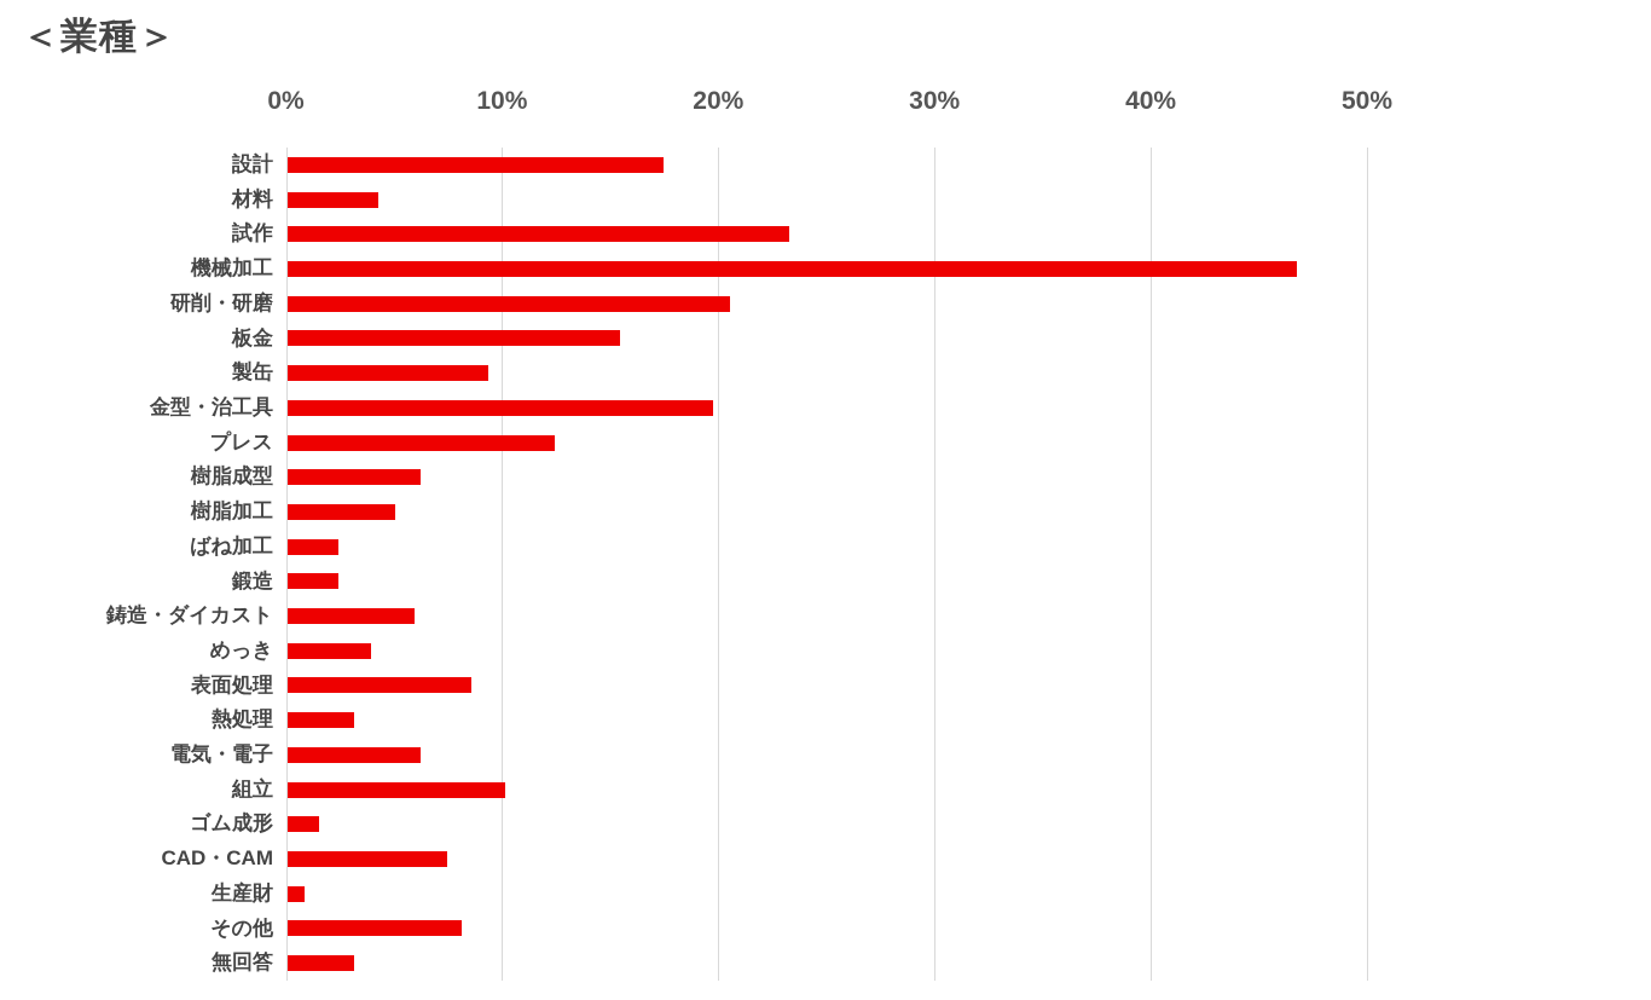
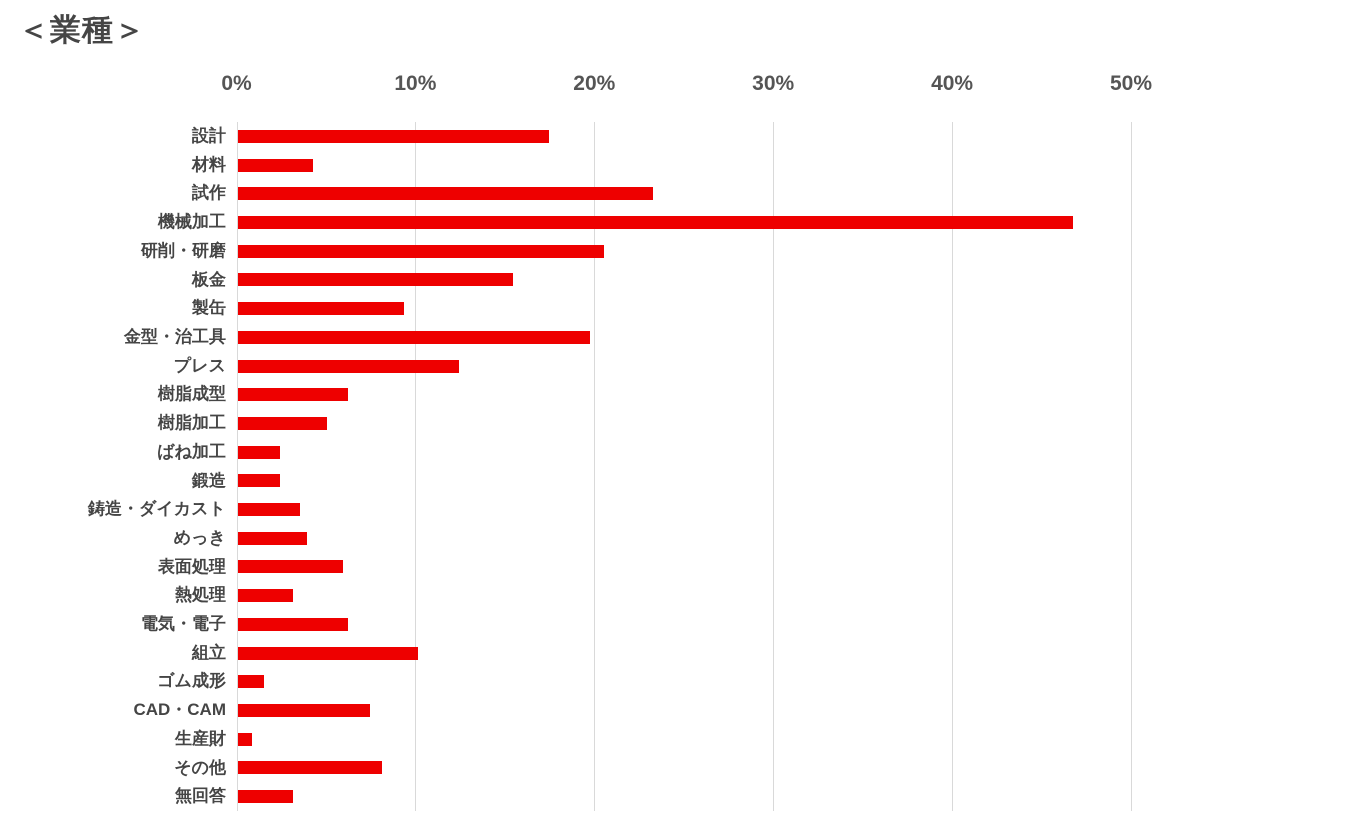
鋳造・ダイカスト: 5.9% -> 3.5%
表面処理: 8.5% -> 5.9%
